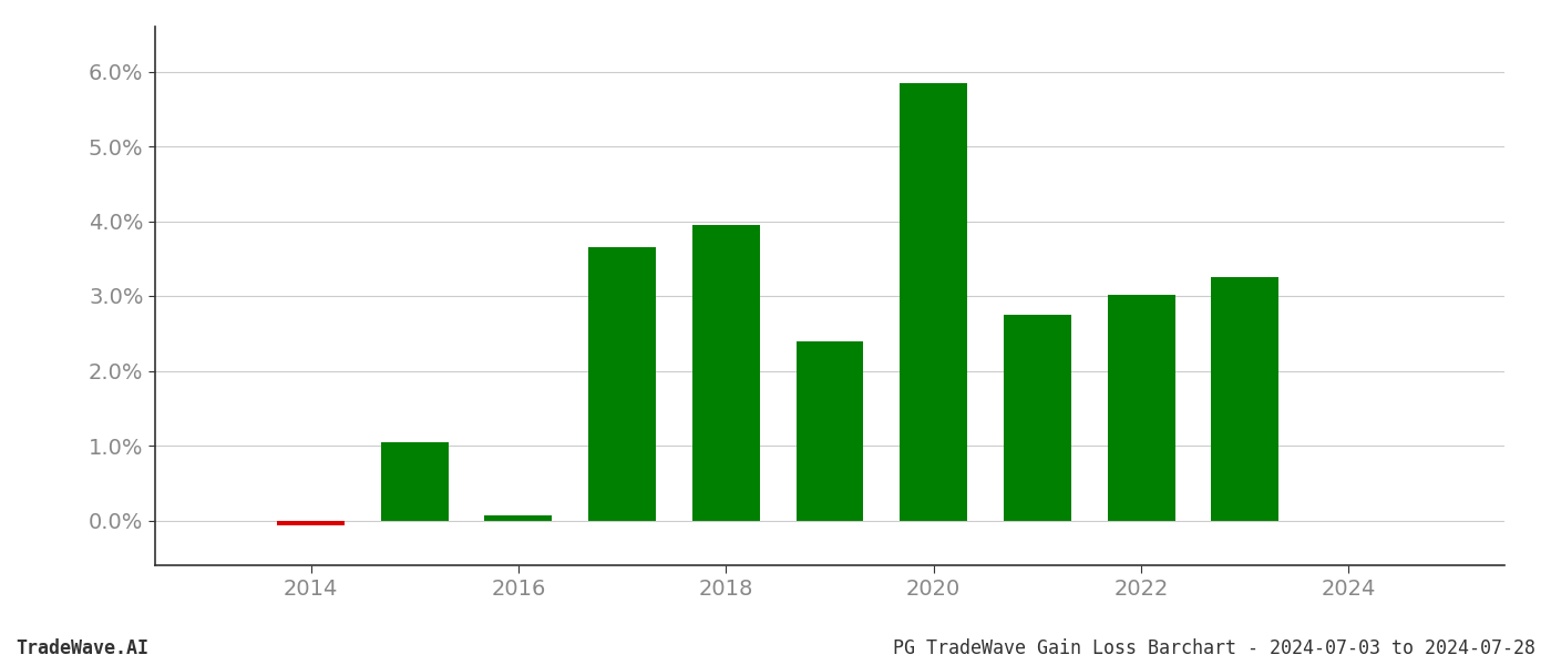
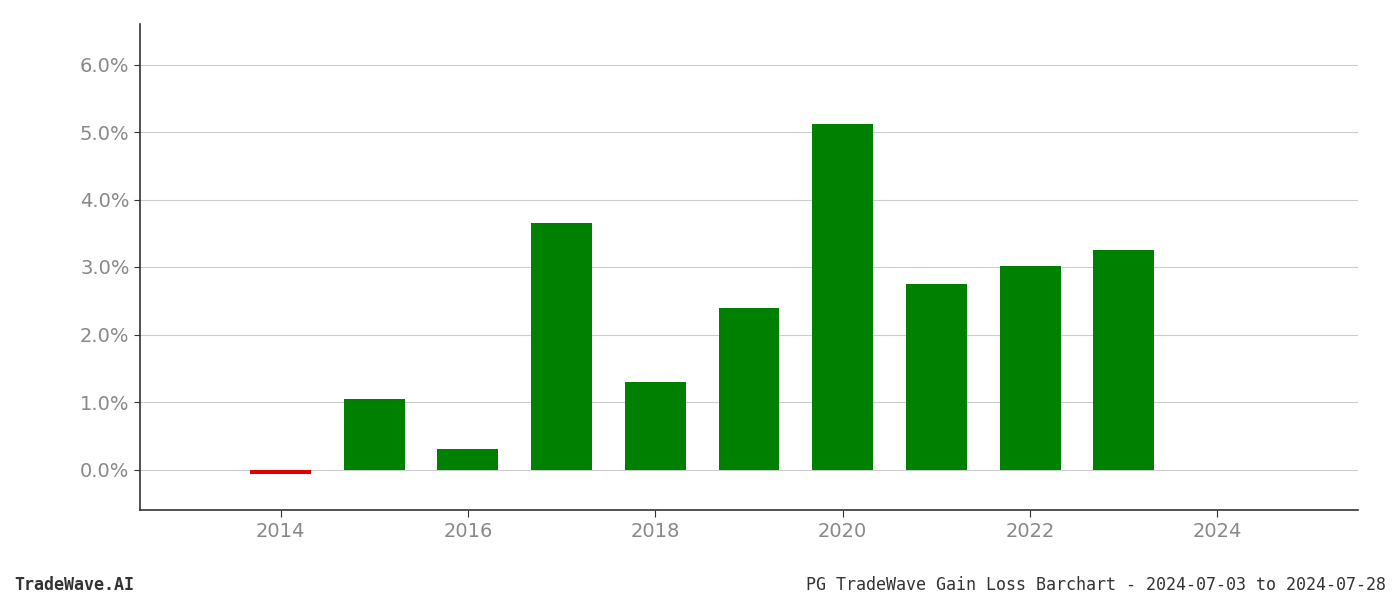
2016: 0.07% -> 0.30%
2018: 3.95% -> 1.30%
2020: 5.85% -> 5.12%
